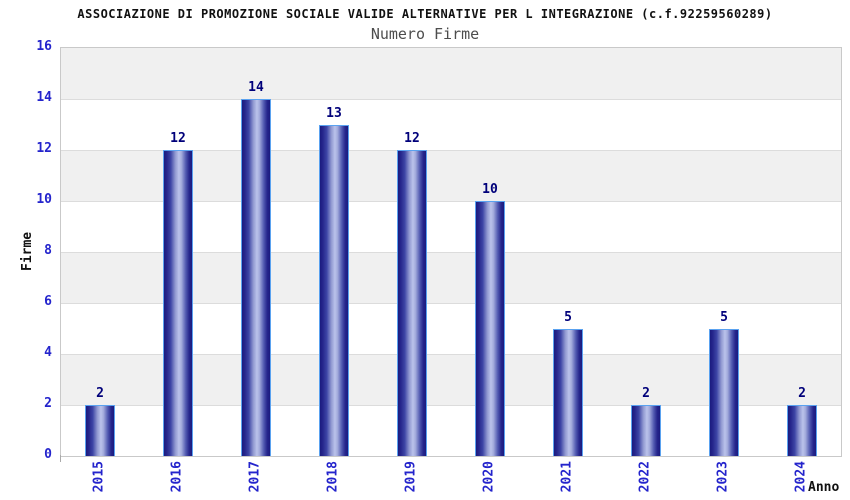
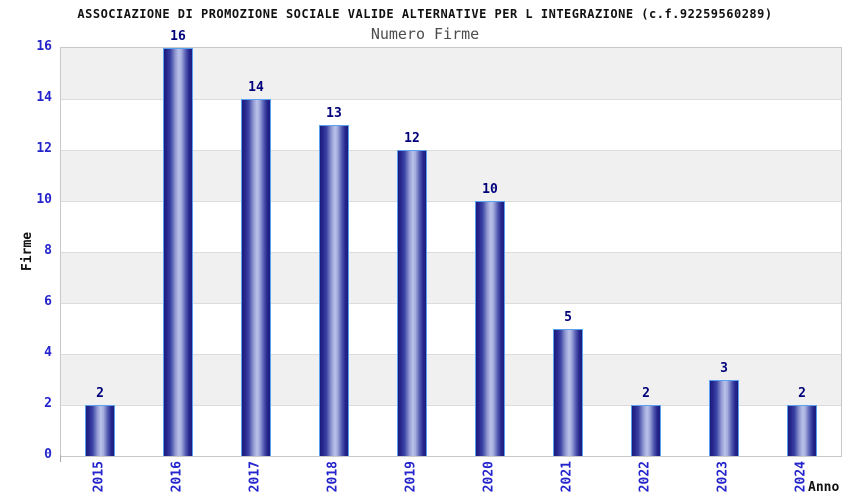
2016: 12 -> 16
2023: 5 -> 3
